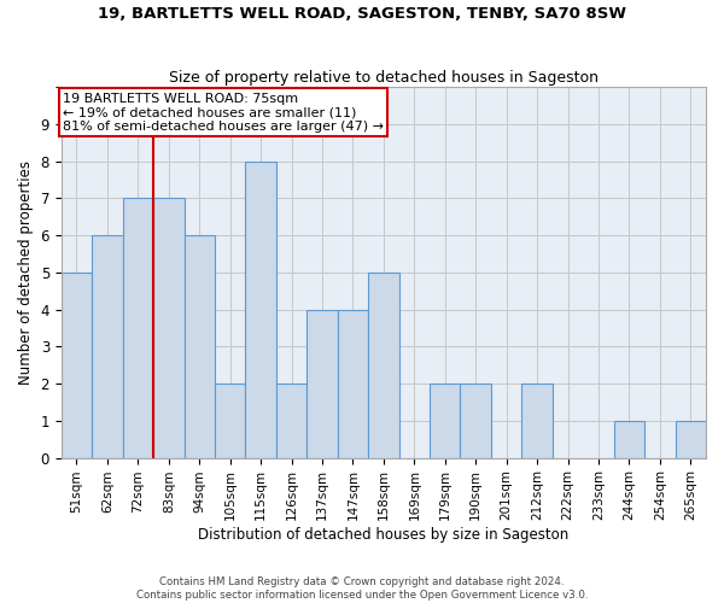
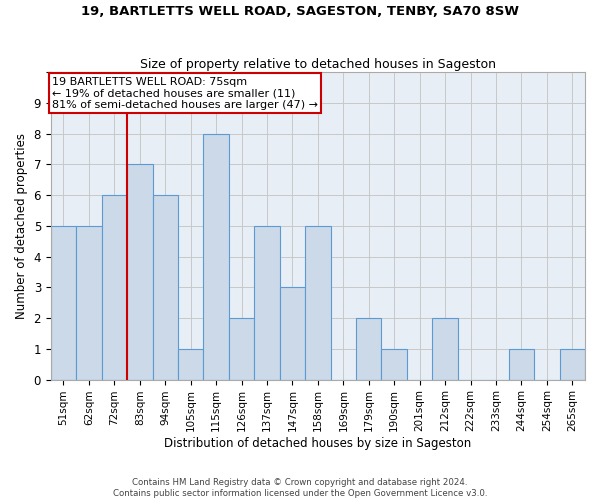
62sqm: 6 -> 5
72sqm: 7 -> 6
105sqm: 2 -> 1
137sqm: 4 -> 5
147sqm: 4 -> 3
190sqm: 2 -> 1
